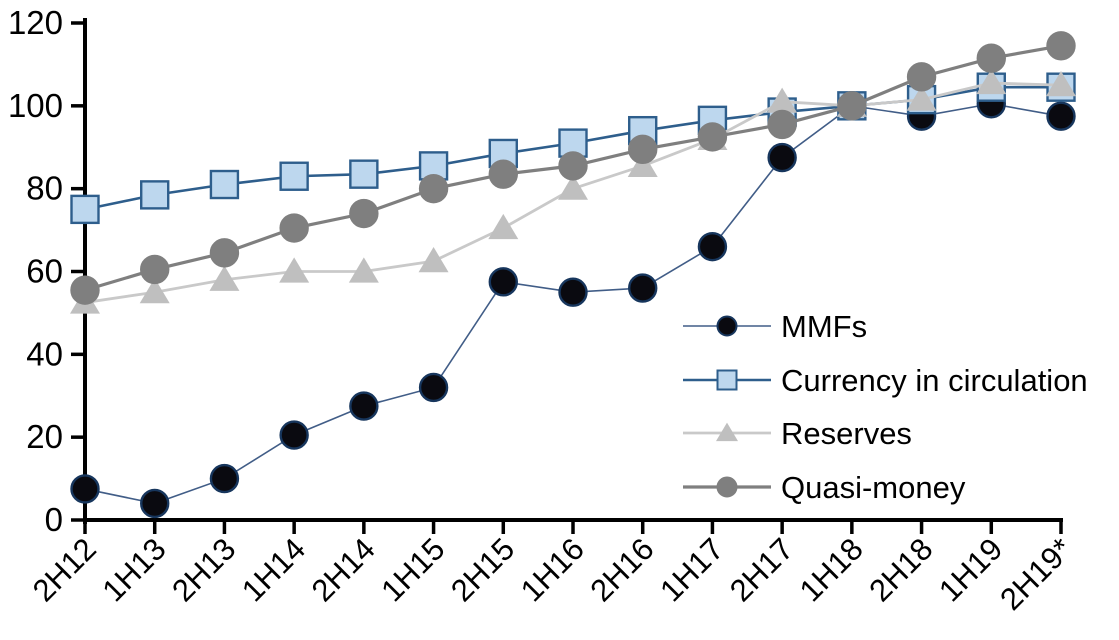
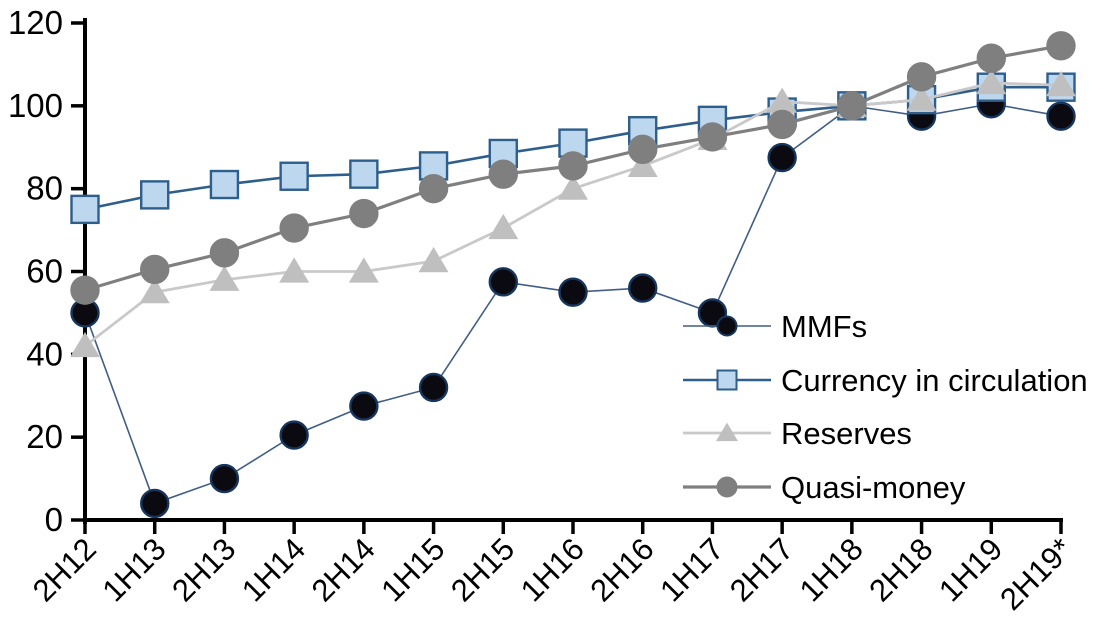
MMFs/2H12: 8 -> 50
Reserves/2H12: 52 -> 42
MMFs/1H17: 66 -> 50
